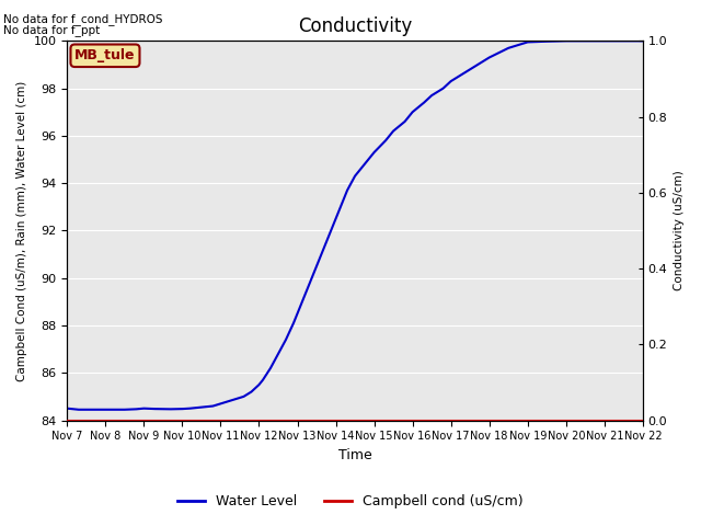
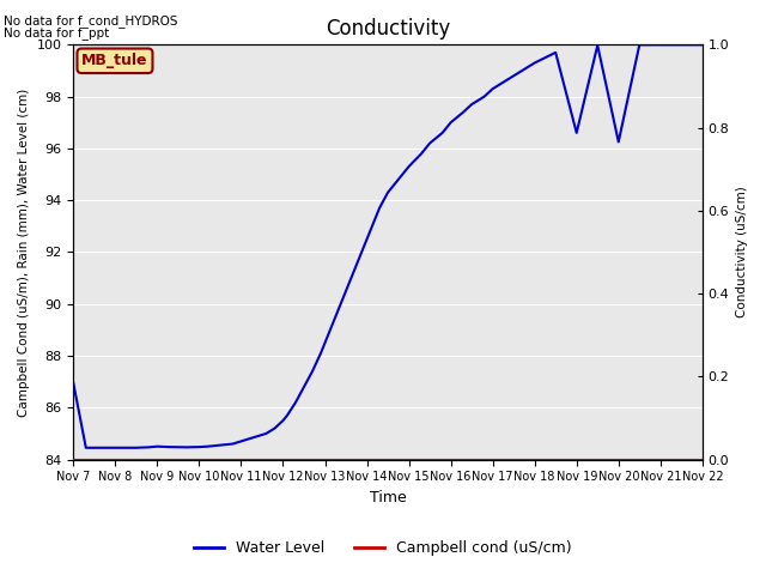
Nov 7: 84.50 -> 86.95
Nov 19: 99.95 -> 96.60
Nov 20: 100.00 -> 96.25
